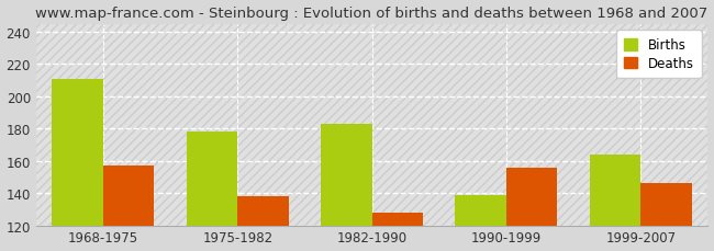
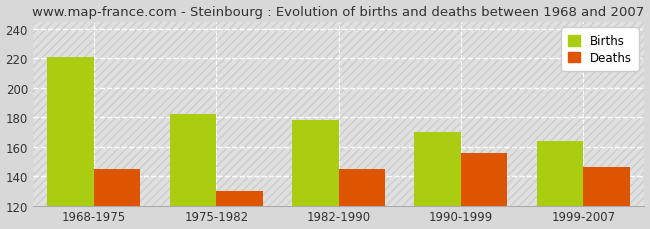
Births/1968-1975: 211 -> 221
Deaths/1968-1975: 157 -> 145
Births/1975-1982: 178 -> 182
Deaths/1975-1982: 138 -> 130
Births/1982-1990: 183 -> 178
Deaths/1982-1990: 128 -> 145
Births/1990-1999: 139 -> 170
